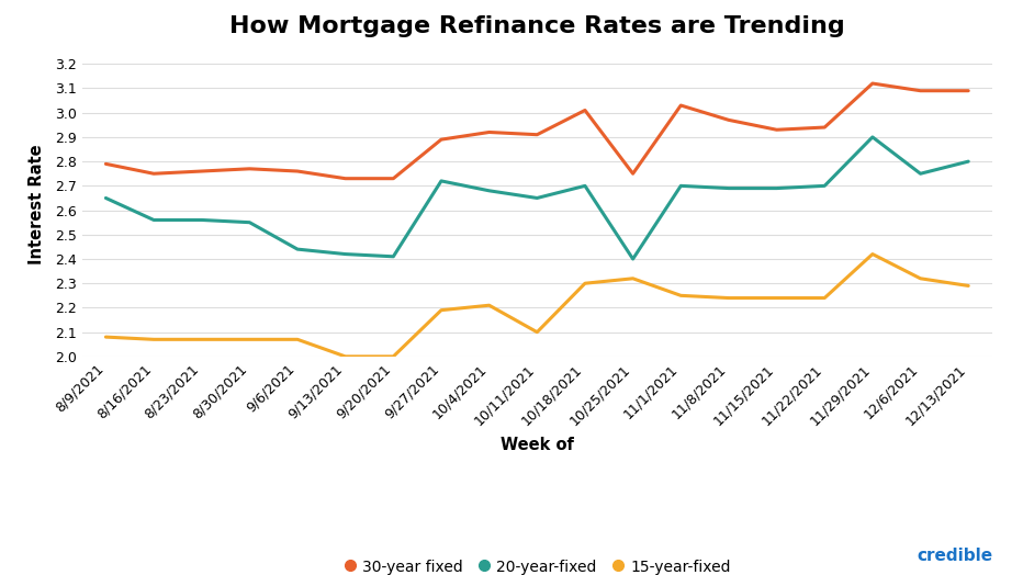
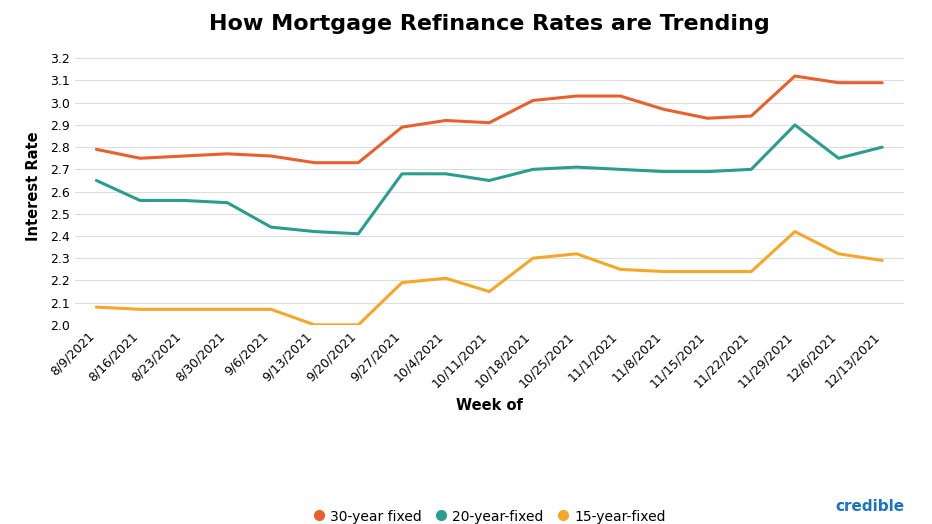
20-year-fixed/9/27/2021: 2.72 -> 2.68
15-year-fixed/10/11/2021: 2.10 -> 2.15
30-year fixed/10/25/2021: 2.75 -> 3.03
20-year-fixed/10/25/2021: 2.40 -> 2.71
